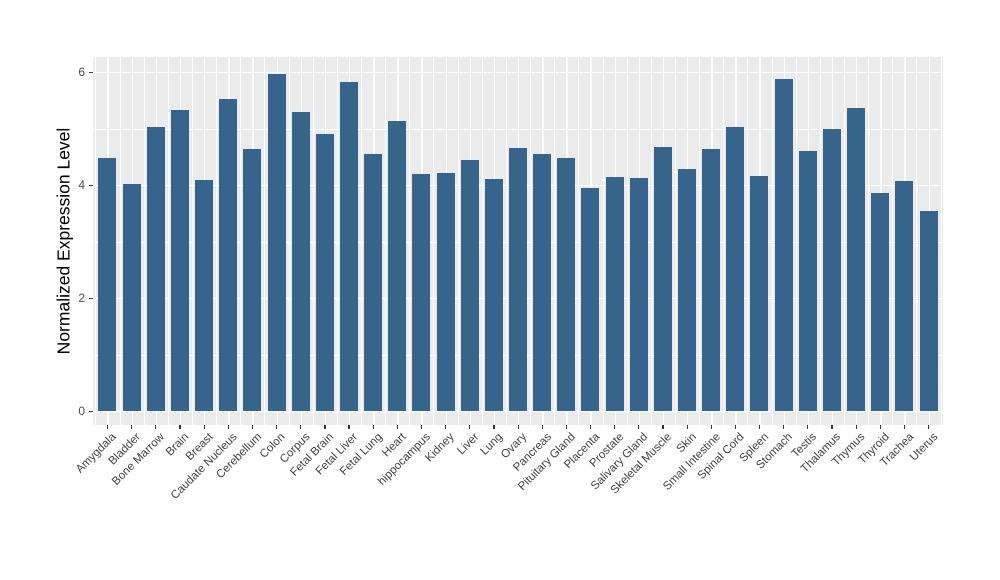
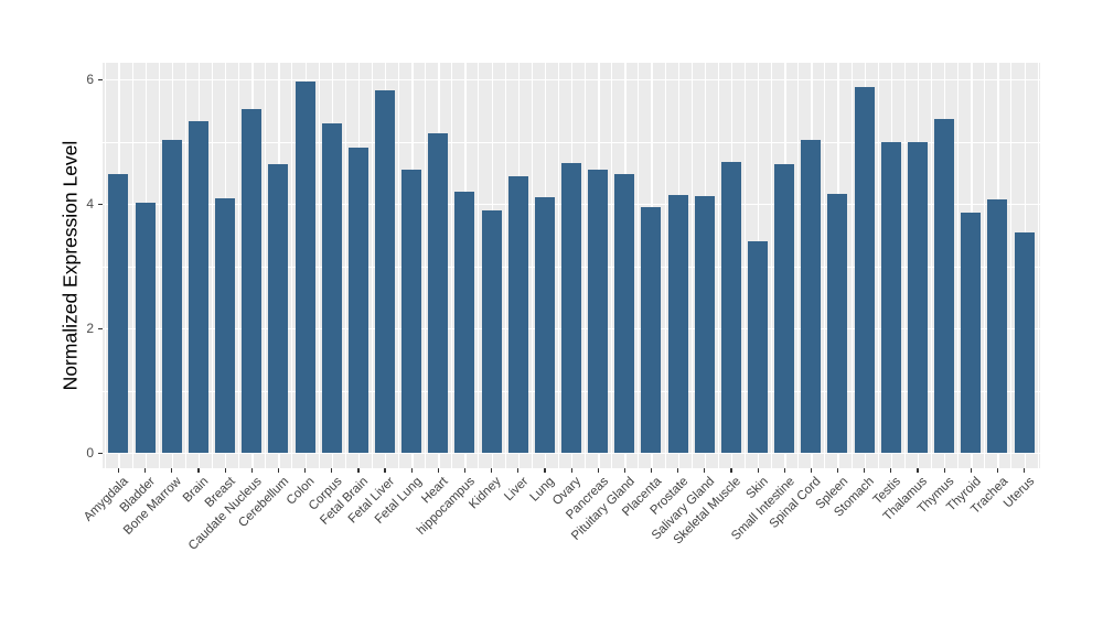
Kidney: 4.2 -> 3.9
Skin: 4.3 -> 3.4
Testis: 4.6 -> 5.0
